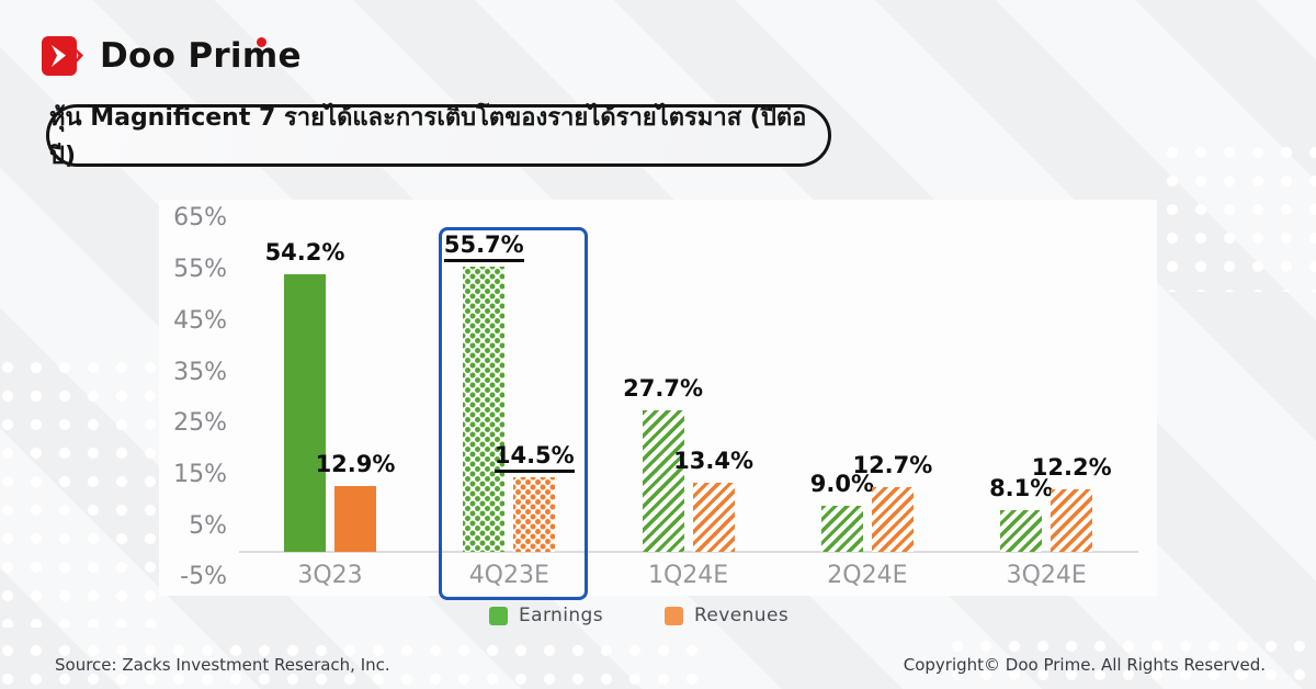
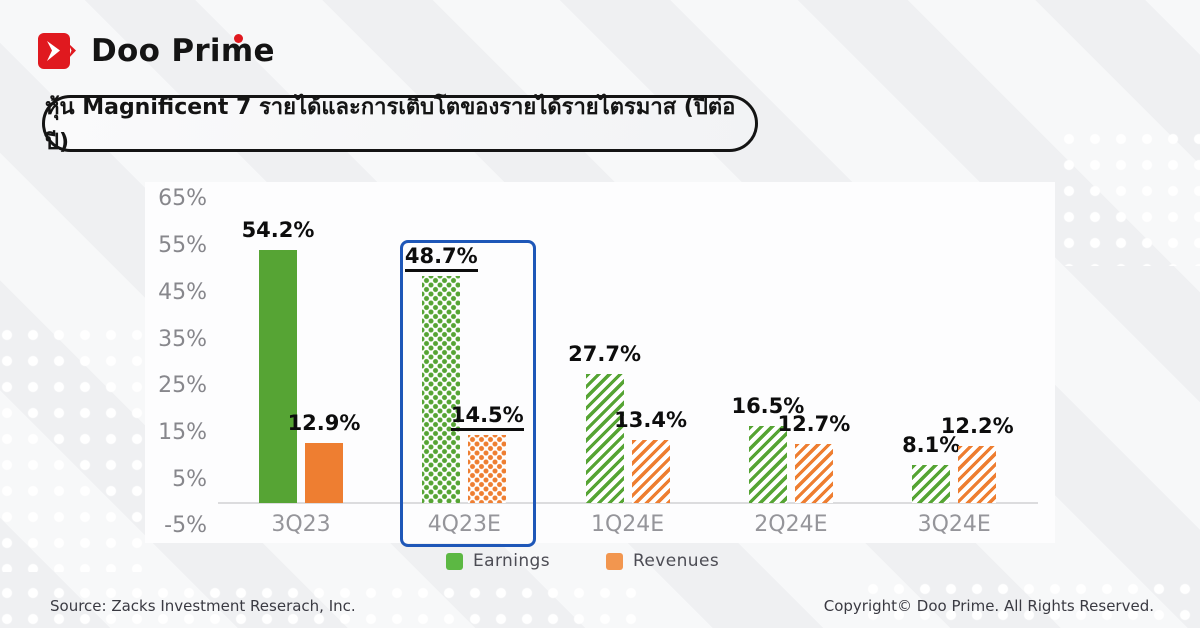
Earnings/4Q23E: 55.7% -> 48.7%
Earnings/2Q24E: 9.0% -> 16.5%
